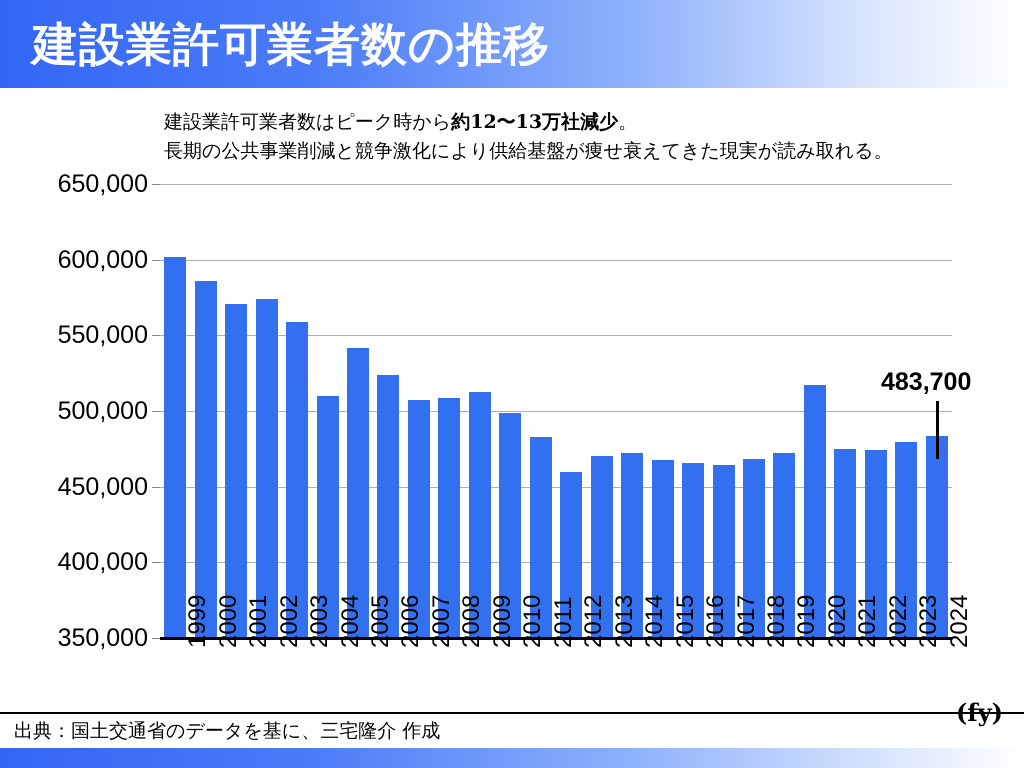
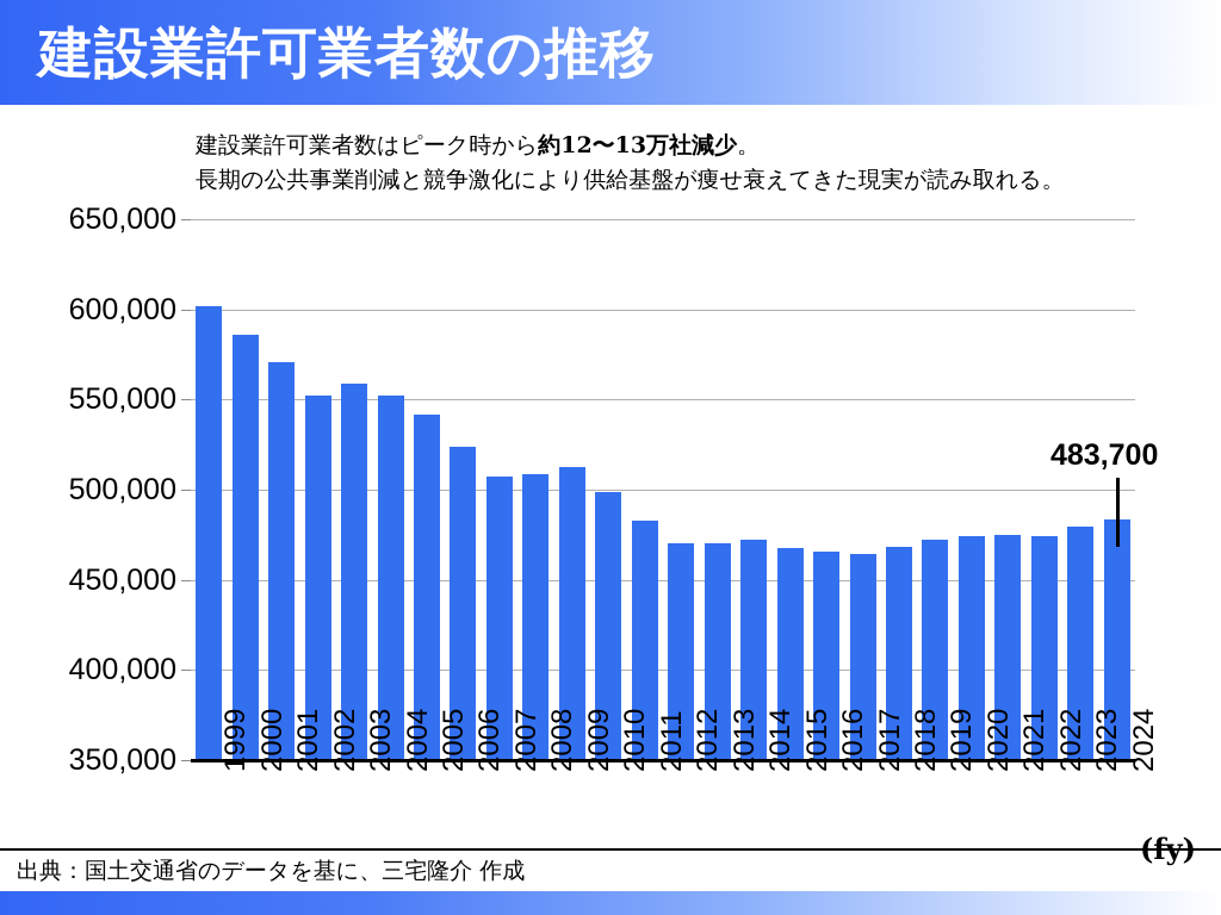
2002: 574000 -> 552000
2004: 510000 -> 552000
2012: 460000 -> 470000
2020: 517000 -> 474000
